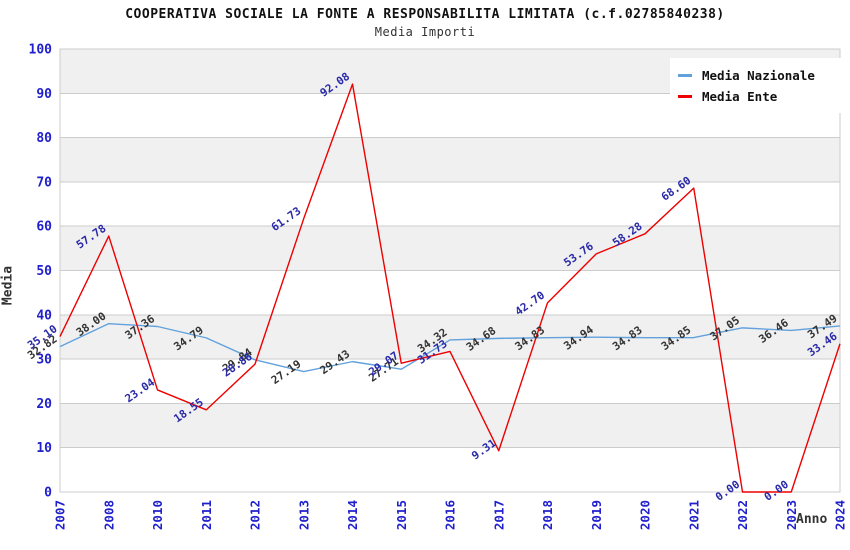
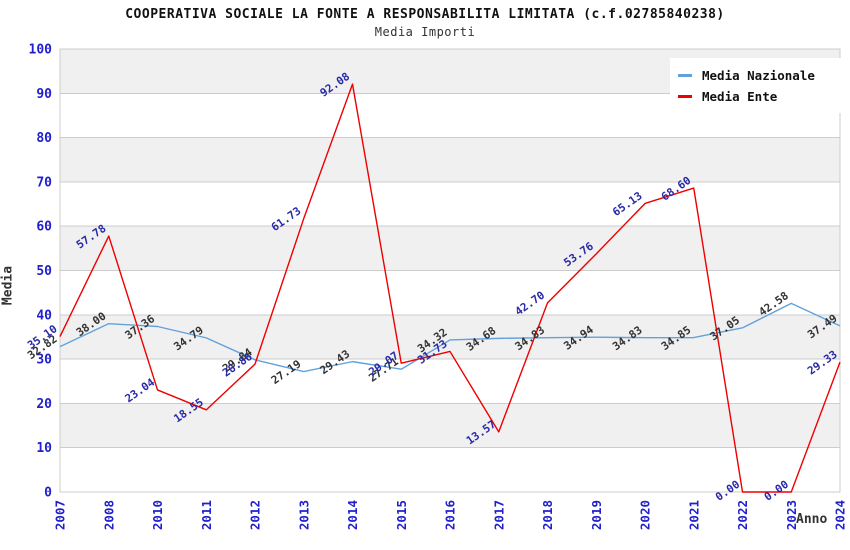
Media Ente/2017: 9.31 -> 13.57
Media Ente/2020: 58.28 -> 65.13
Media Nazionale/2023: 36.46 -> 42.58
Media Ente/2024: 33.46 -> 29.33
